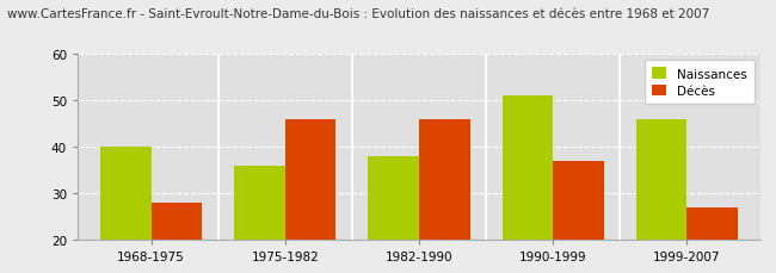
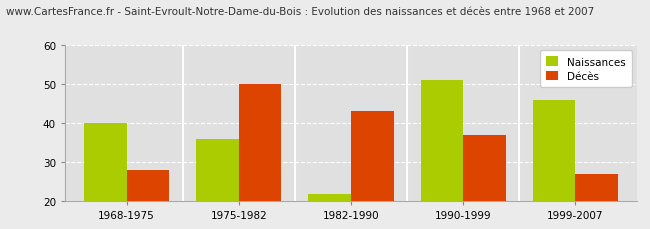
Décès/1975-1982: 46 -> 50
Naissances/1982-1990: 38 -> 22
Décès/1982-1990: 46 -> 43
